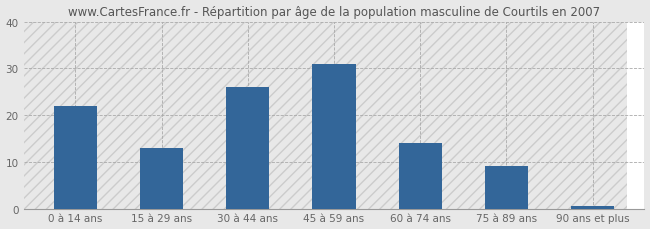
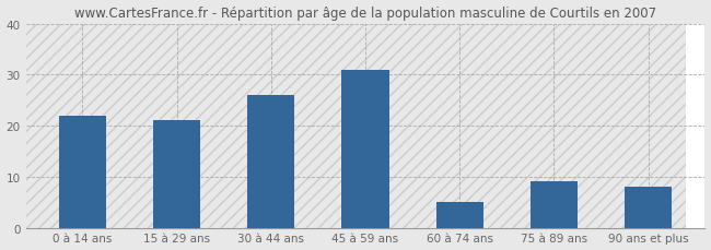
15 à 29 ans: 13.0 -> 21.0
60 à 74 ans: 14.0 -> 5.0
90 ans et plus: 0.5 -> 8.0
